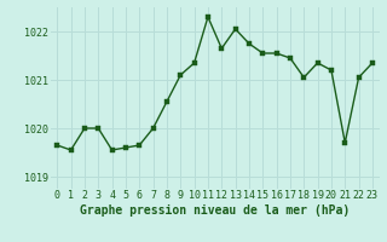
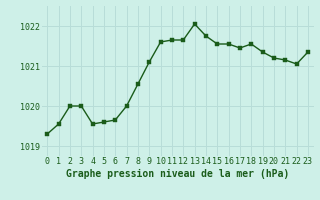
0: 1019.65 -> 1019.30
10: 1021.35 -> 1021.60
11: 1022.30 -> 1021.65
18: 1021.05 -> 1021.55
21: 1019.70 -> 1021.15
